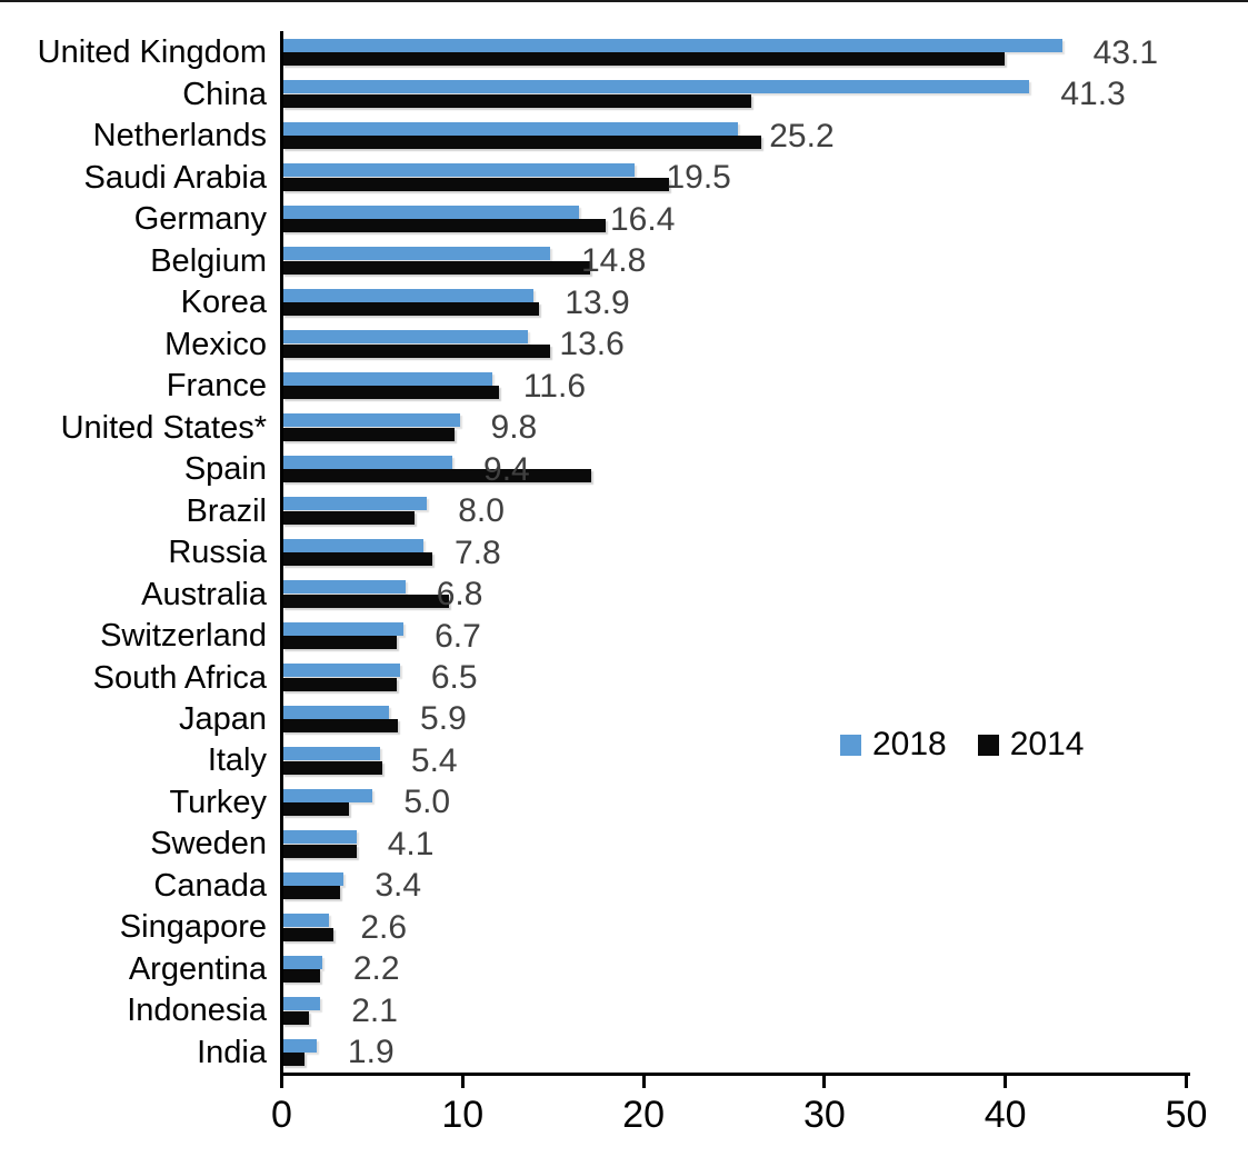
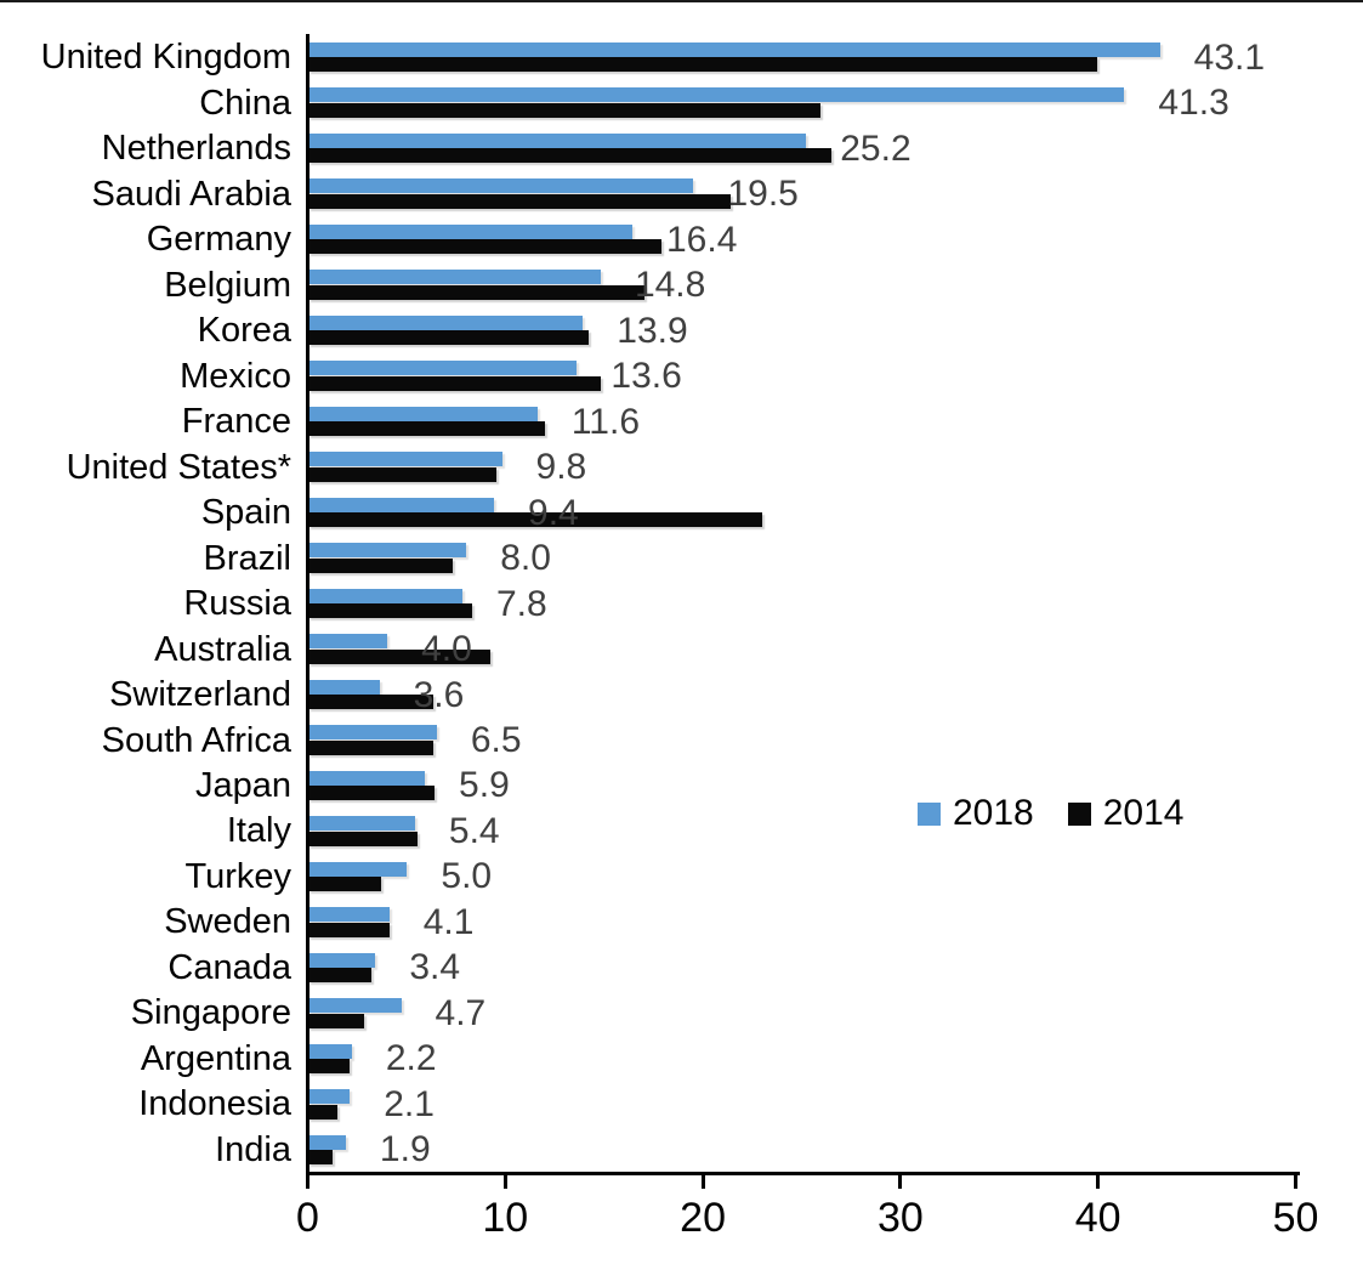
2014/Spain: 17.1 -> 23.0
2018/Australia: 6.8 -> 4.0
2018/Switzerland: 6.7 -> 3.6
2018/Singapore: 2.6 -> 4.7
